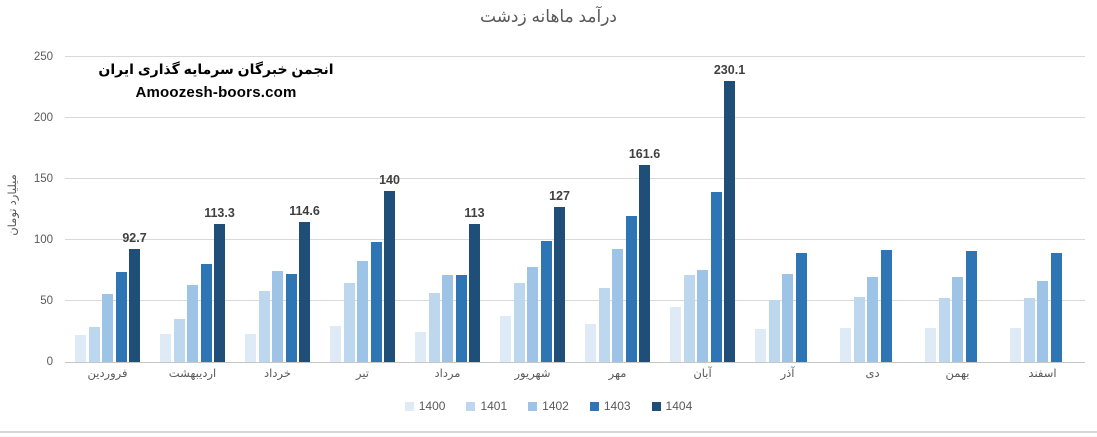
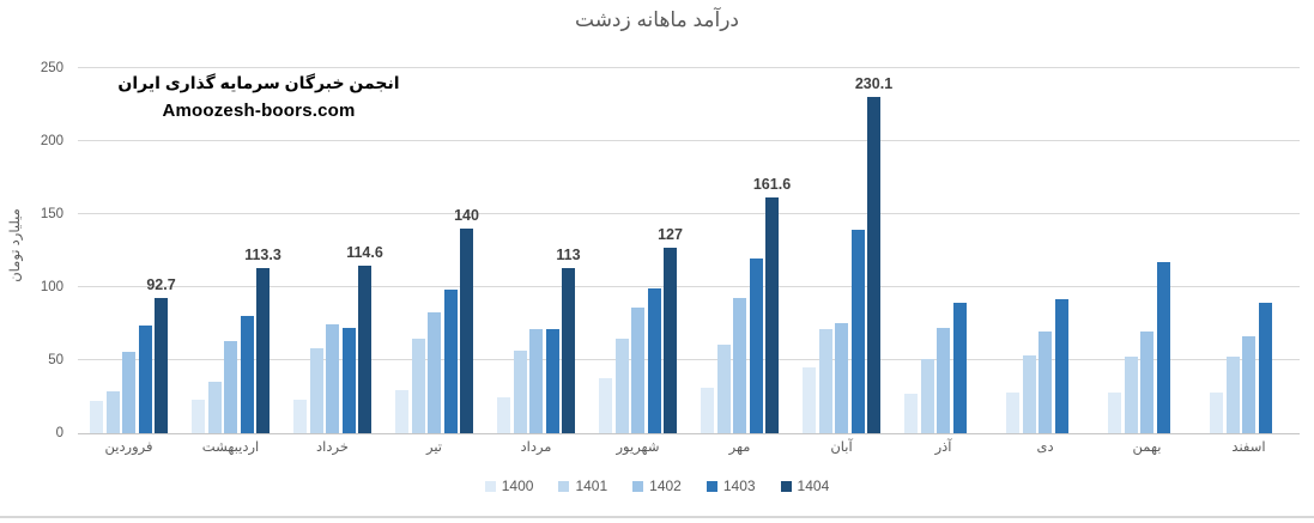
1402/شهریور: 78 -> 86
1403/بهمن: 91 -> 117
